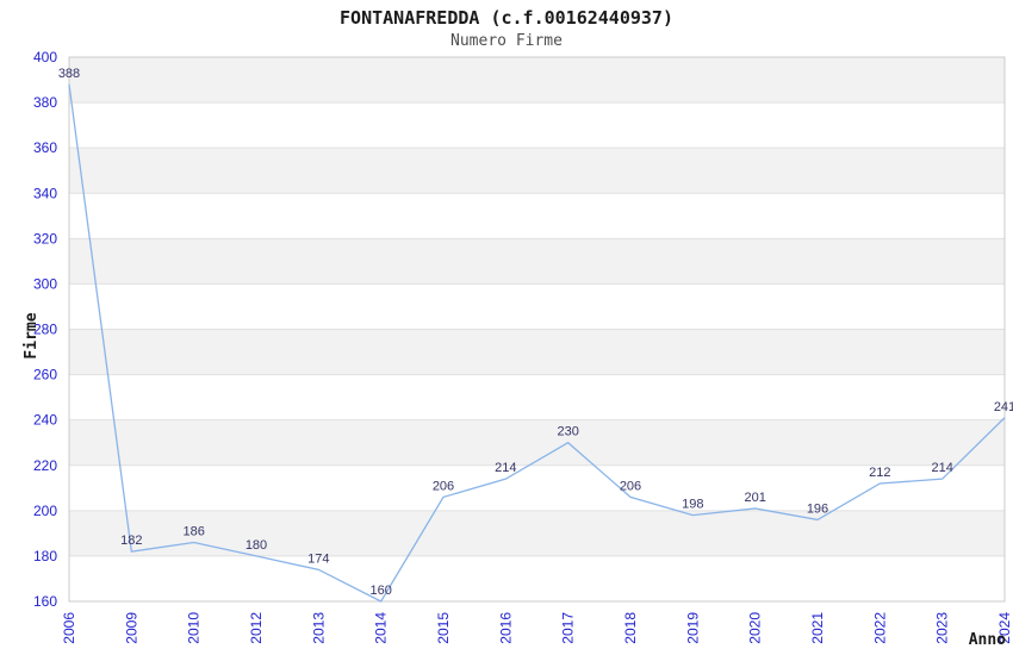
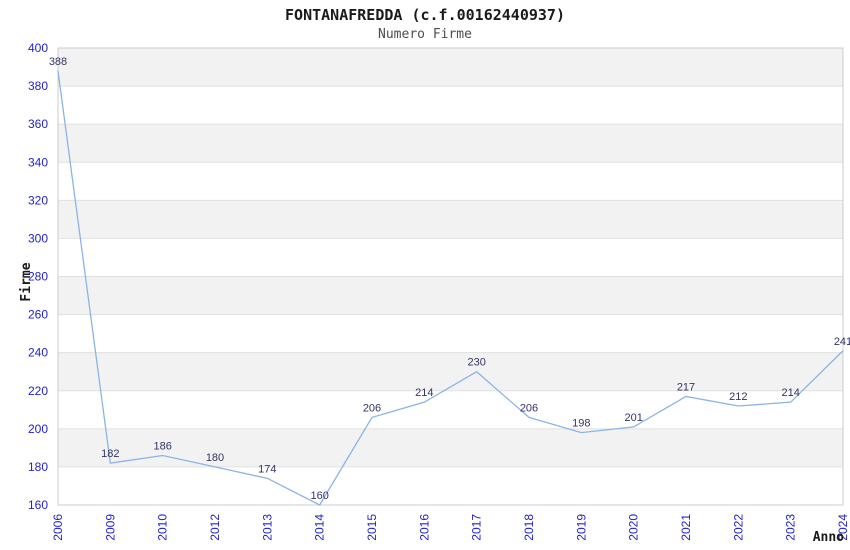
2021: 196 -> 217
